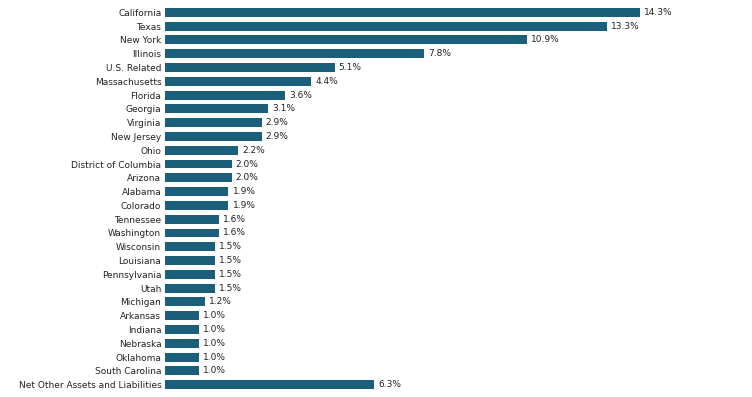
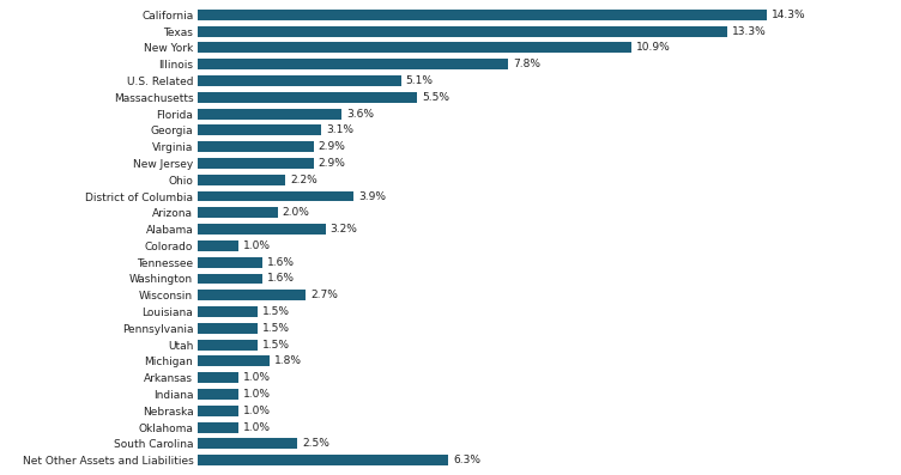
Massachusetts: 4.4% -> 5.5%
District of Columbia: 2.0% -> 3.9%
Alabama: 1.9% -> 3.2%
Colorado: 1.9% -> 1.0%
Wisconsin: 1.5% -> 2.7%
Michigan: 1.2% -> 1.8%
South Carolina: 1.0% -> 2.5%
